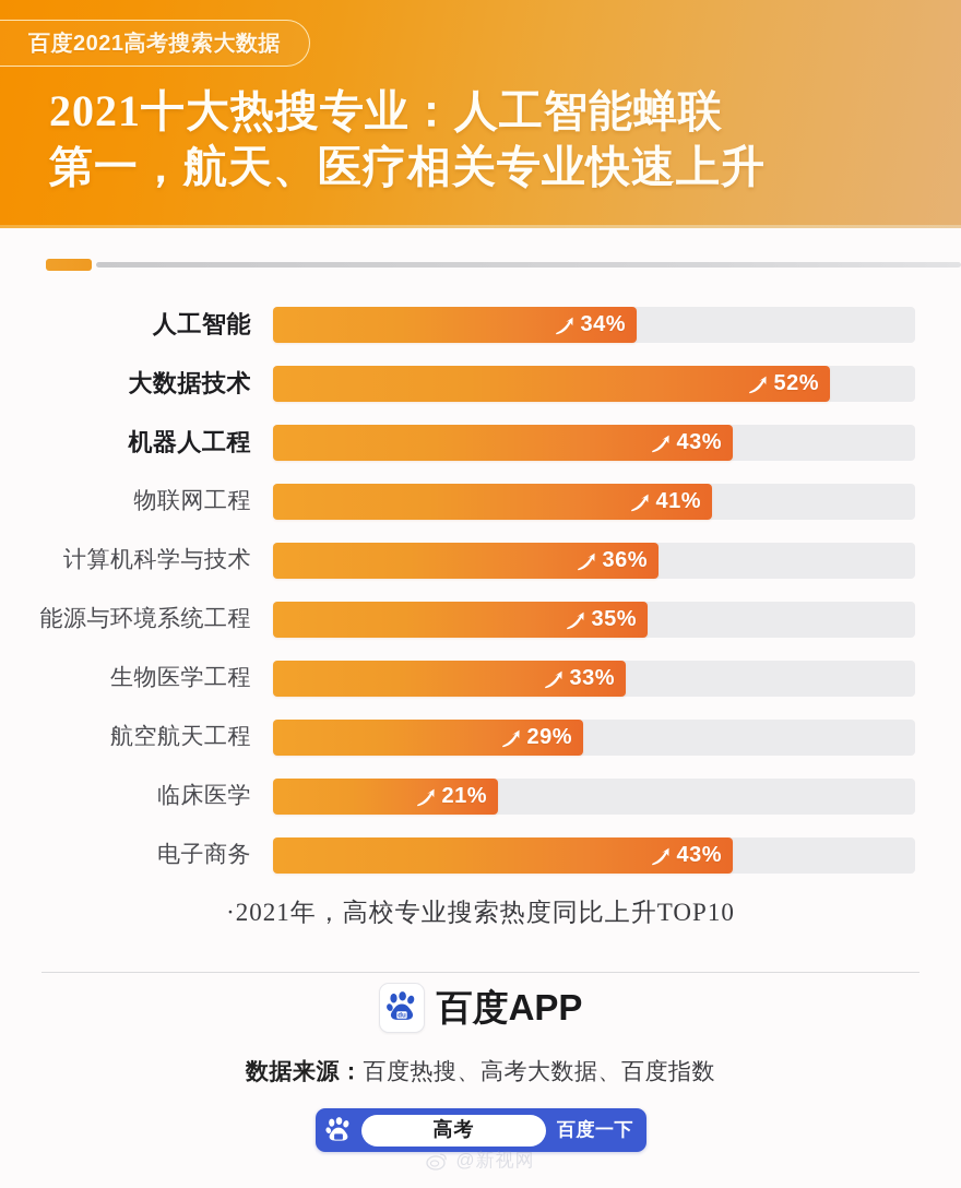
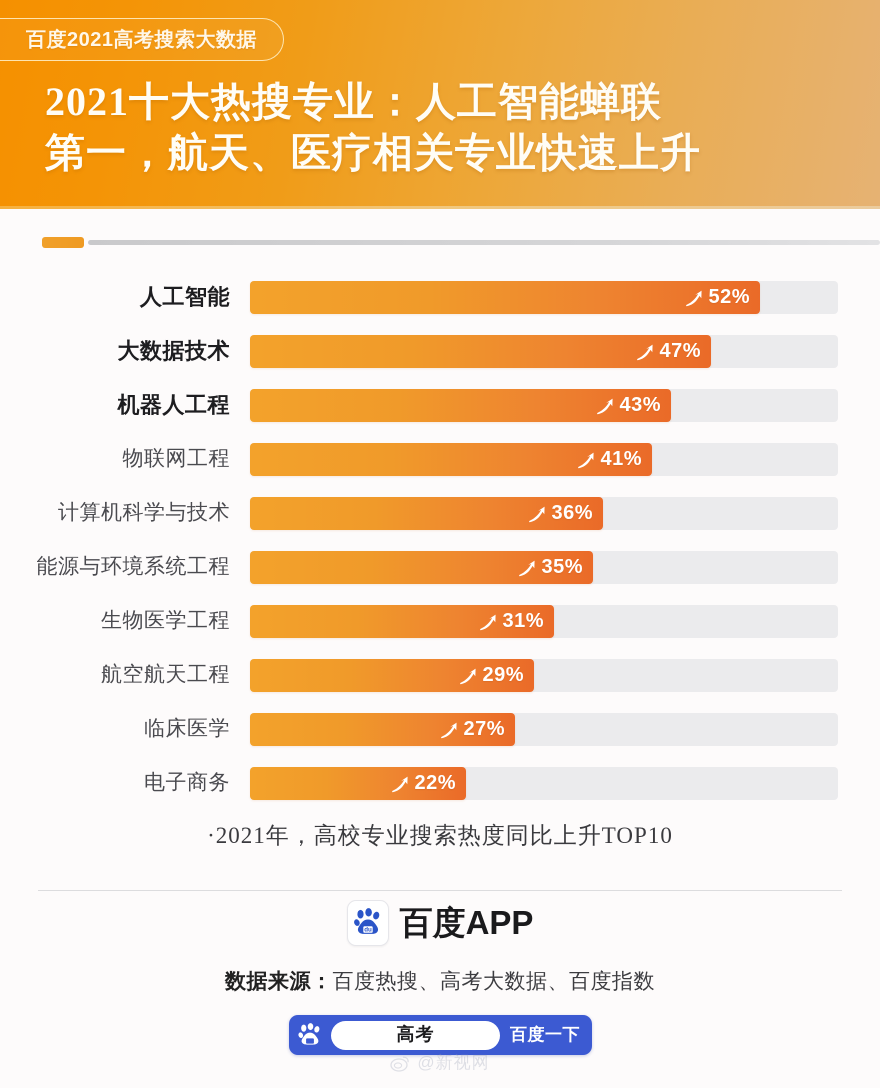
人工智能: 34% -> 52%
大数据技术: 52% -> 47%
生物医学工程: 33% -> 31%
临床医学: 21% -> 27%
电子商务: 43% -> 22%
